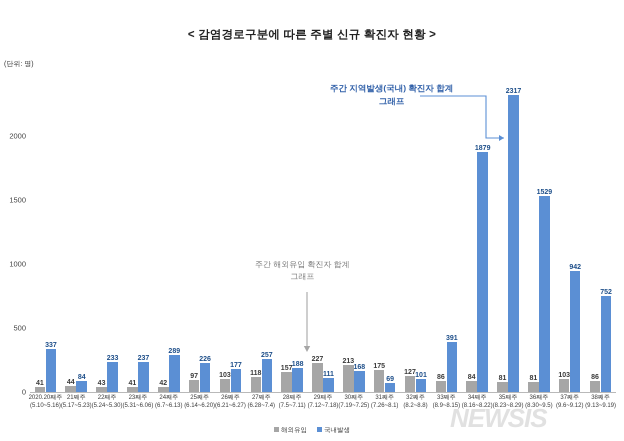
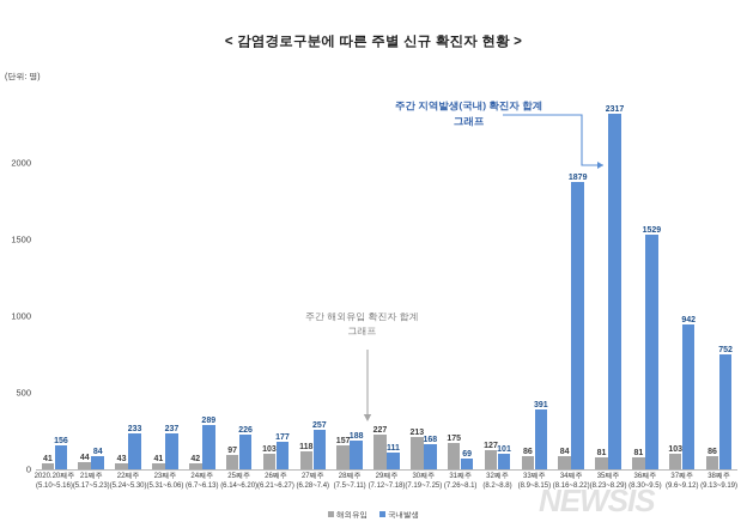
국내발생/2020.20째주: 337 -> 156
